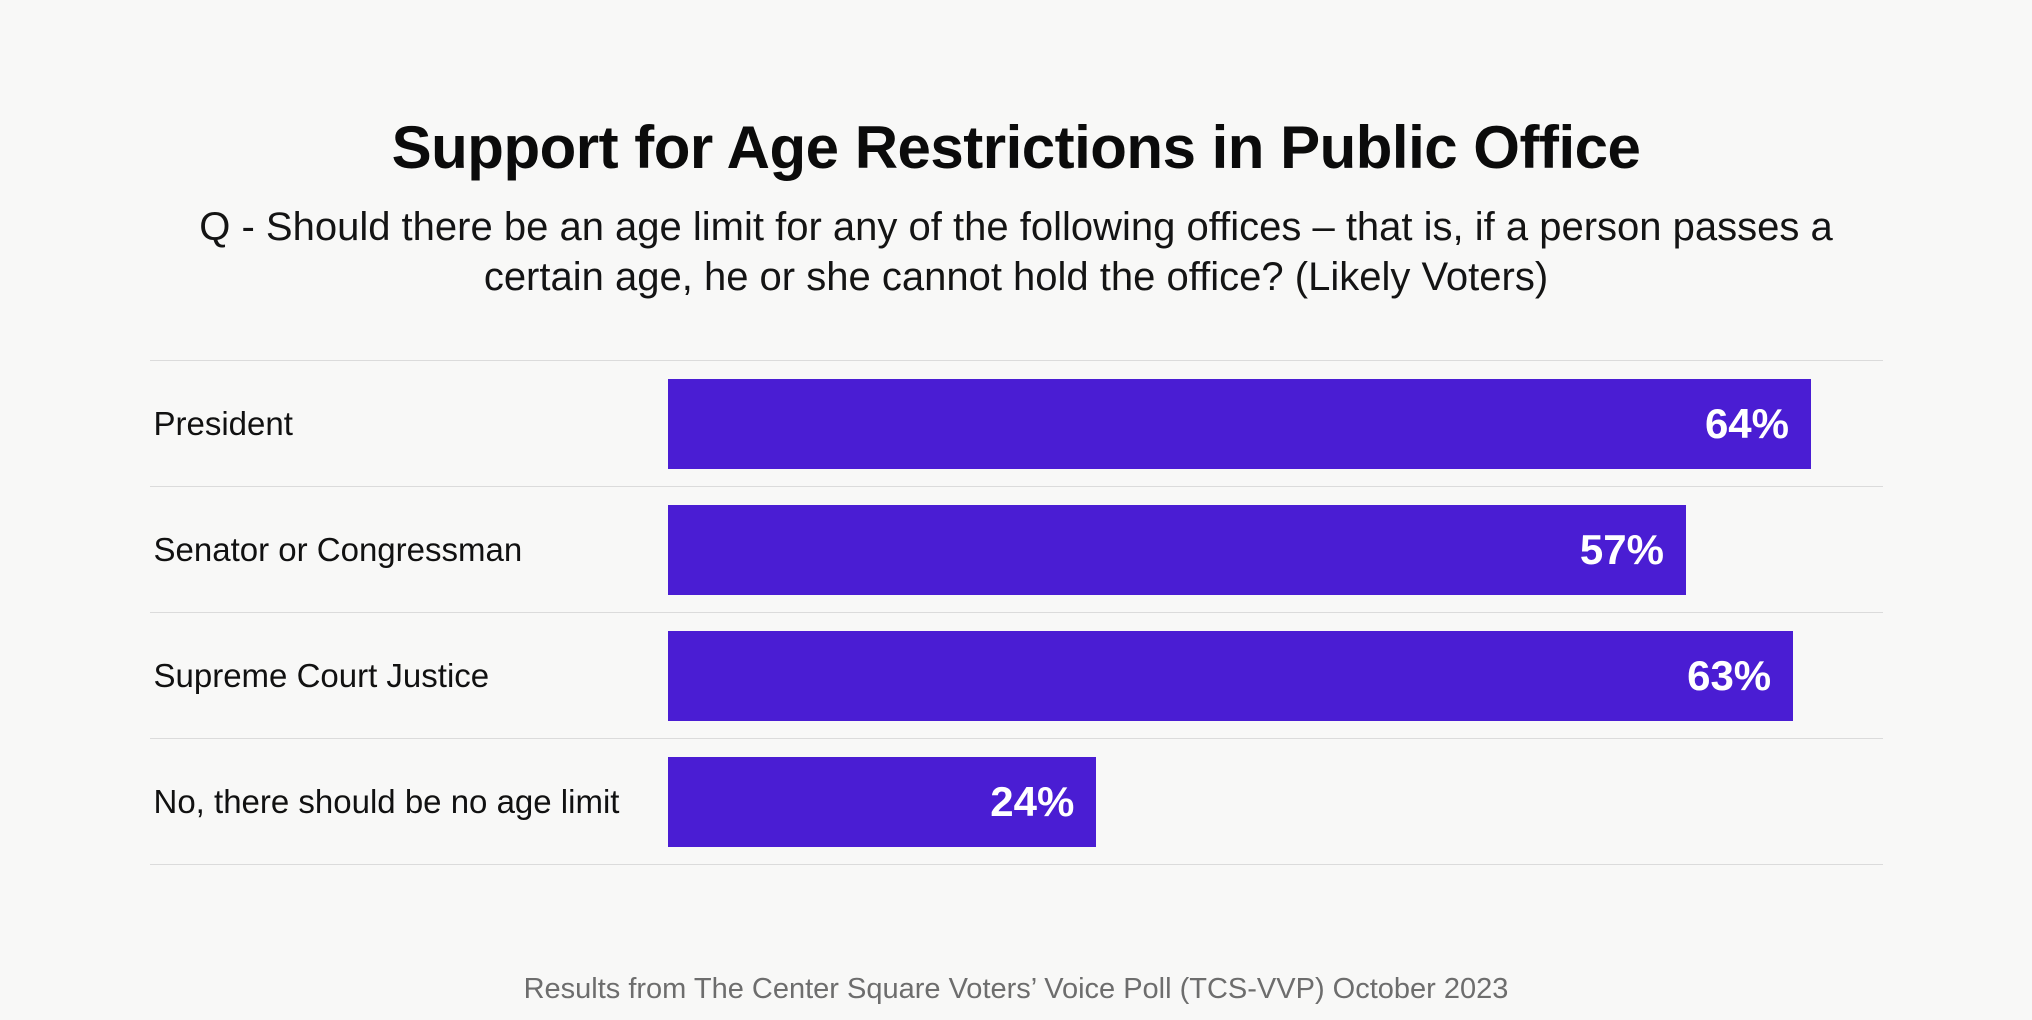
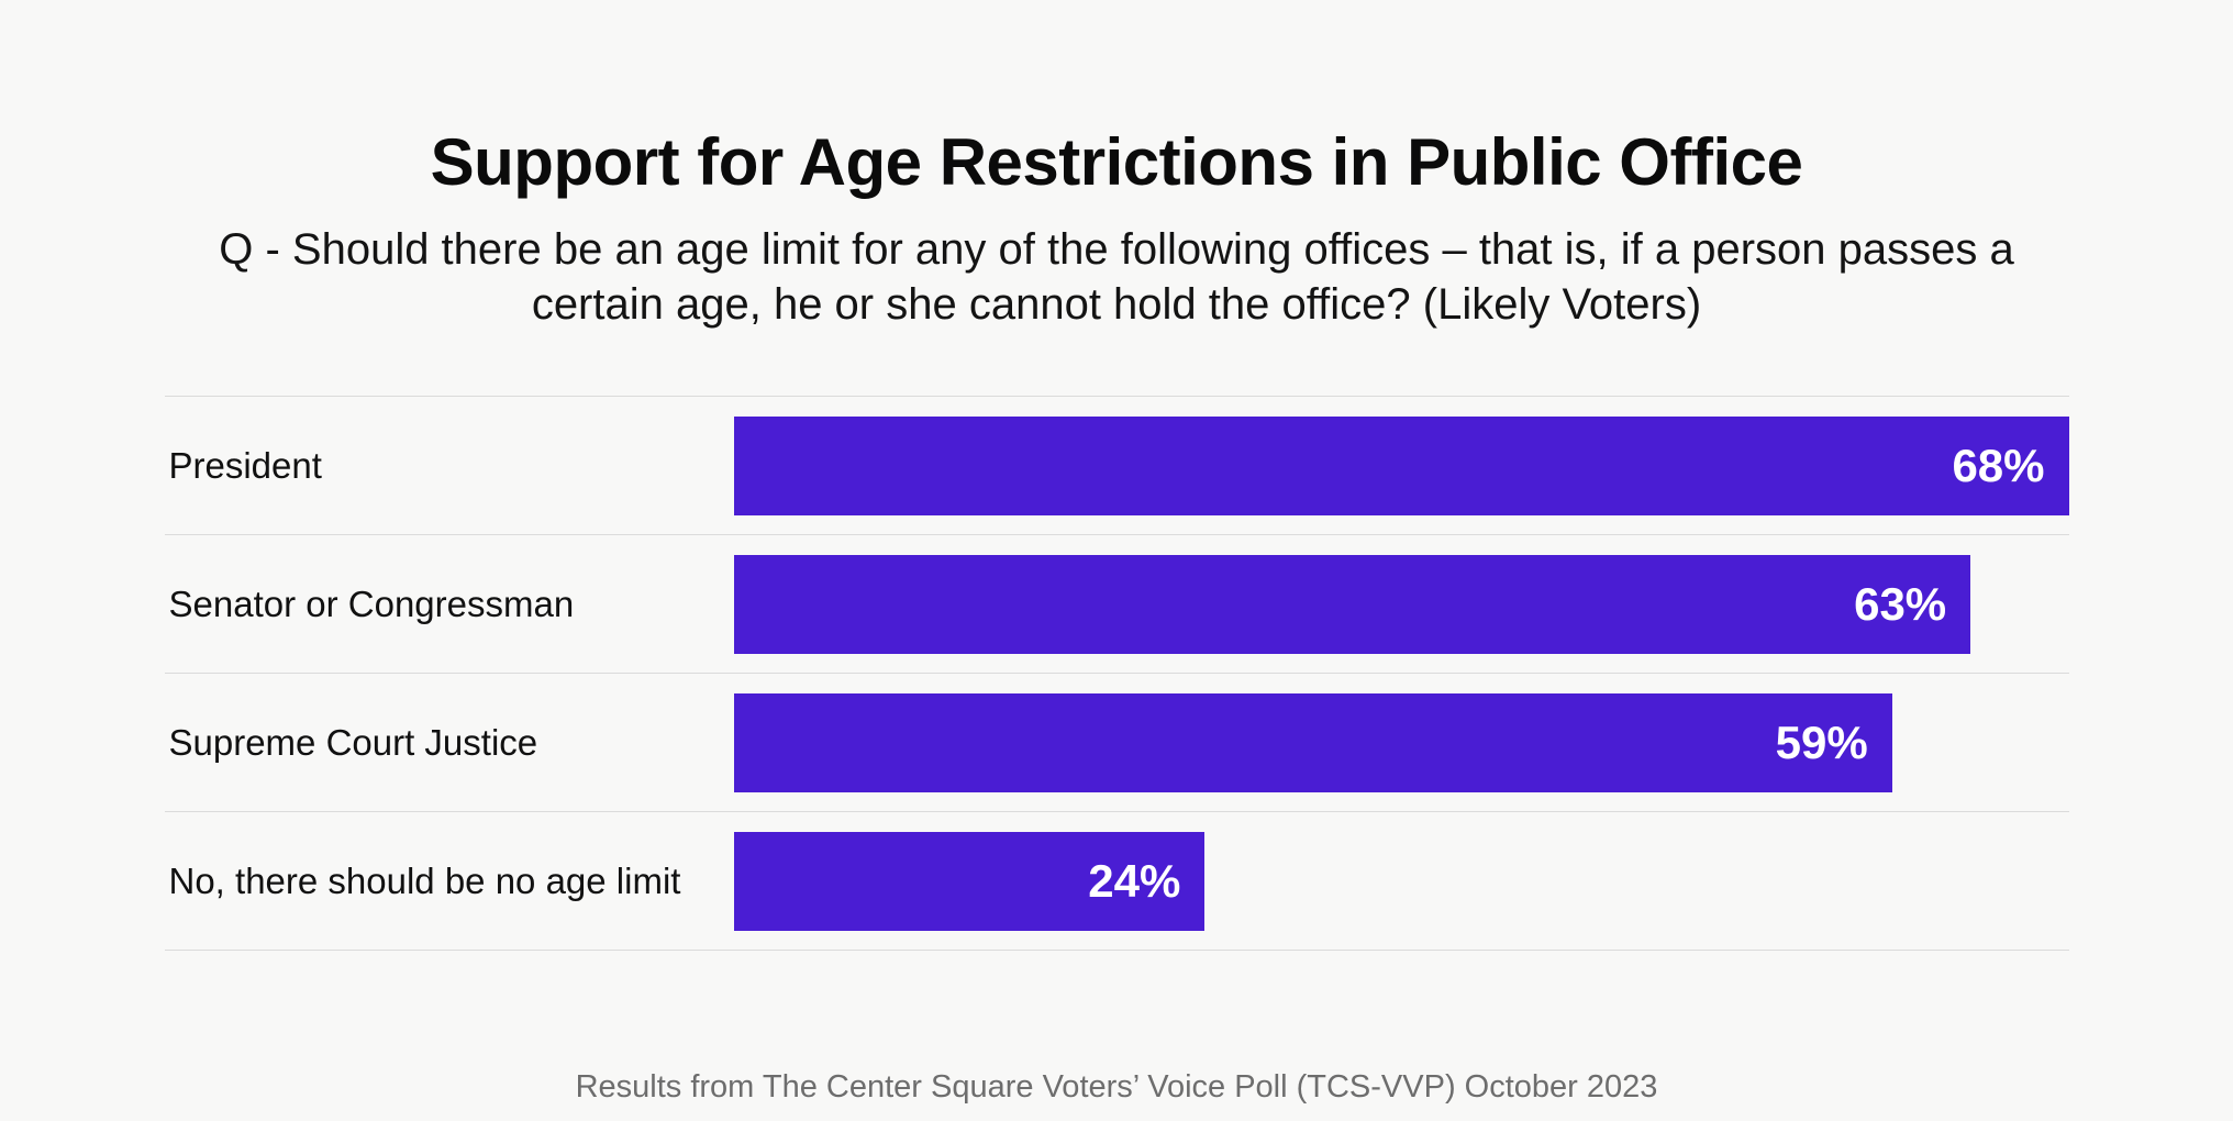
President: 64% -> 68%
Senator or Congressman: 57% -> 63%
Supreme Court Justice: 63% -> 59%
